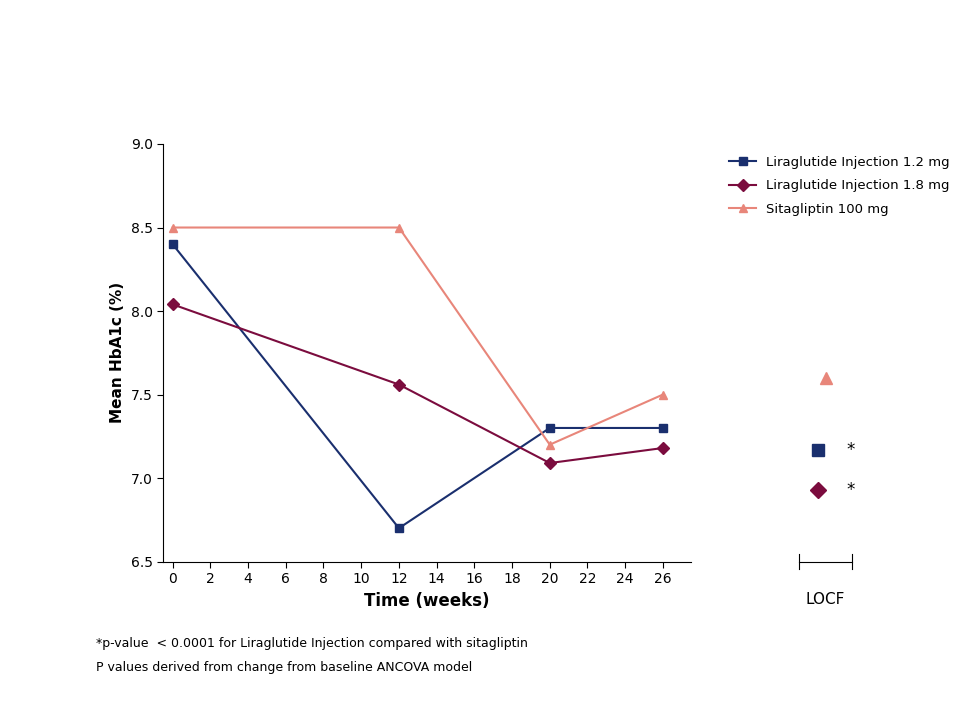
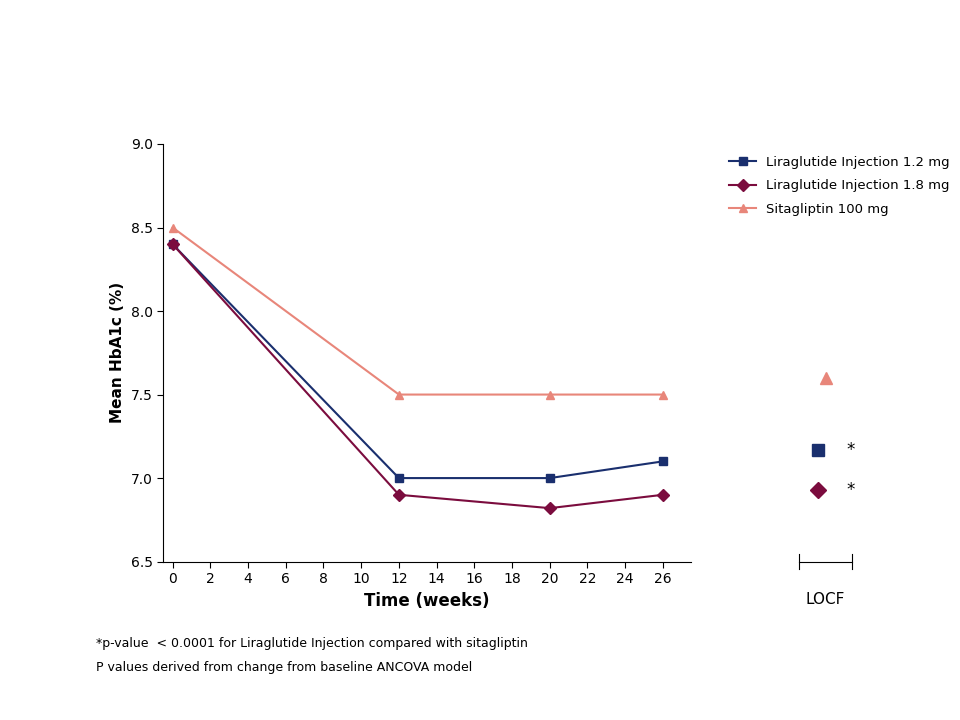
Liraglutide Injection 1.8 mg/0: 8.04 -> 8.40
Liraglutide Injection 1.2 mg/12: 6.7 -> 7.0
Liraglutide Injection 1.8 mg/12: 7.56 -> 6.90
Sitagliptin 100 mg/12: 8.5 -> 7.5
Liraglutide Injection 1.2 mg/20: 7.3 -> 7.0
Liraglutide Injection 1.8 mg/20: 7.09 -> 6.82
Sitagliptin 100 mg/20: 7.2 -> 7.5
Liraglutide Injection 1.2 mg/26: 7.3 -> 7.1
Liraglutide Injection 1.8 mg/26: 7.18 -> 6.90
